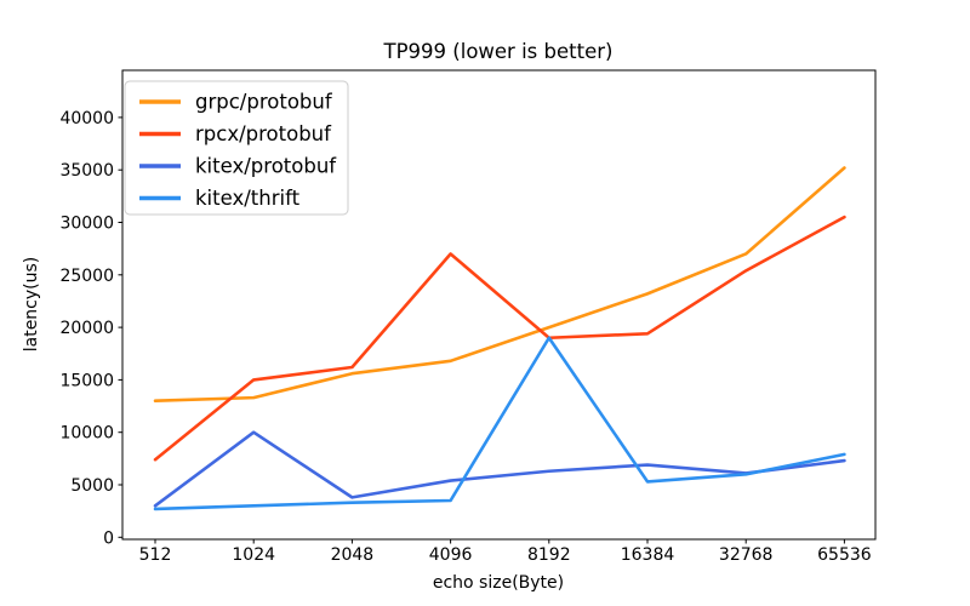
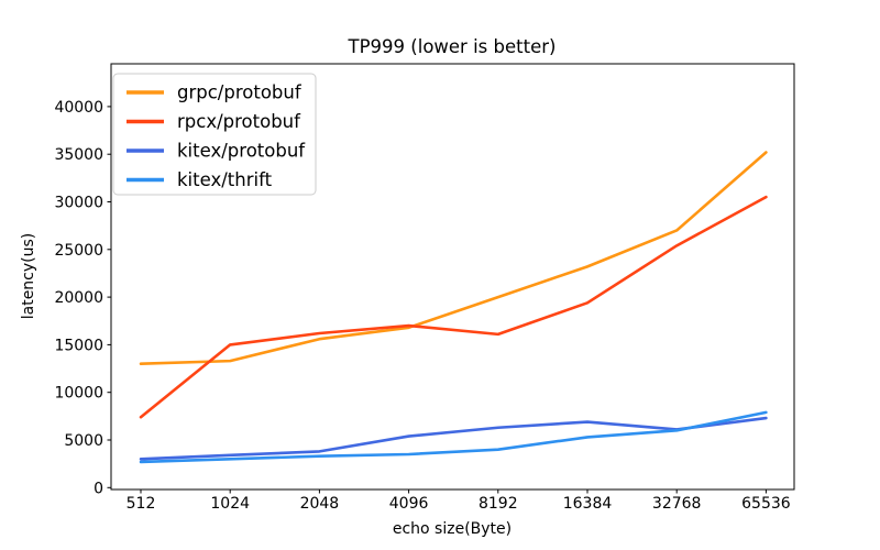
kitex/protobuf/1024: 10000 -> 3000
rpcx/protobuf/4096: 27000 -> 17000
rpcx/protobuf/8192: 19000 -> 16000
kitex/thrift/8192: 19000 -> 4000
